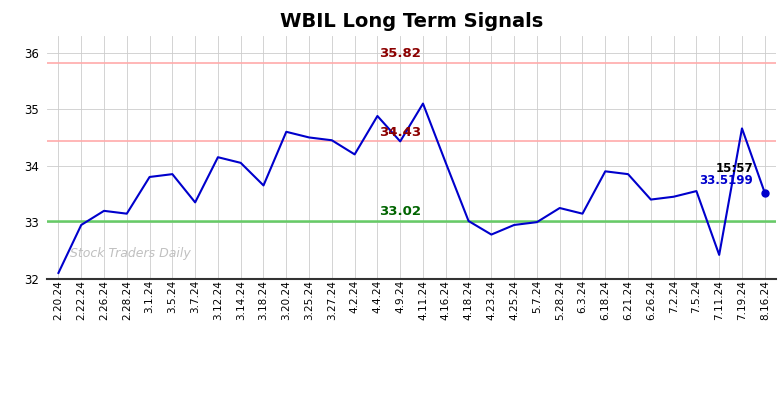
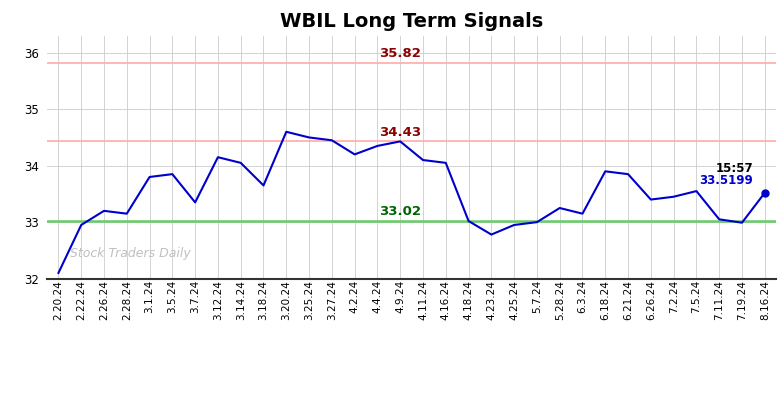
4.4.24: 34.88 -> 34.35
4.11.24: 35.10 -> 34.10
7.11.24: 32.42 -> 33.05
7.19.24: 34.66 -> 32.99
